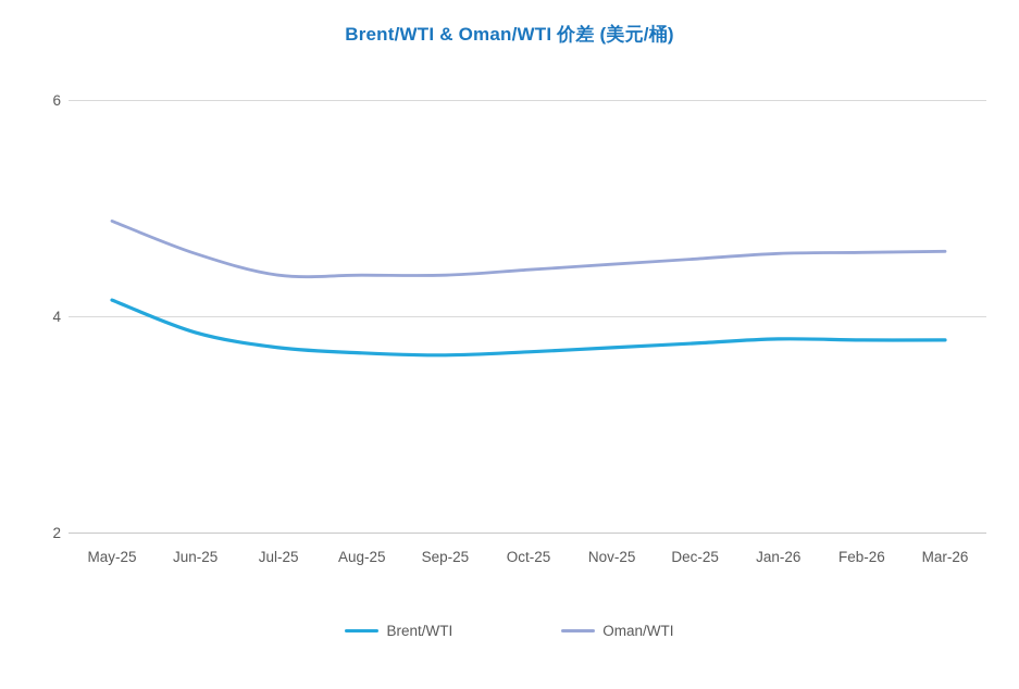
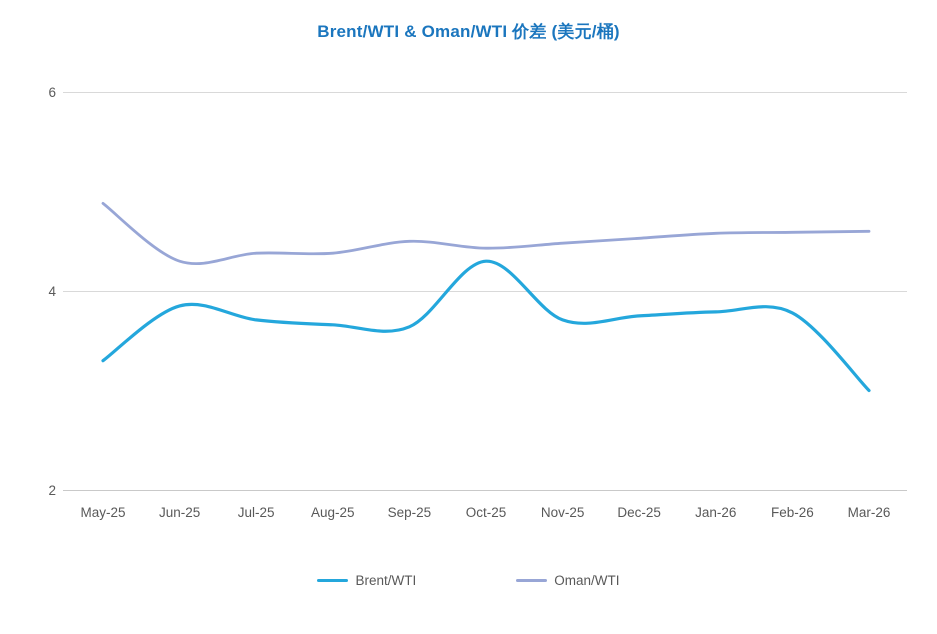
Brent/WTI/May-25: 4.2 -> 3.3
Oman/WTI/Jun-25: 4.6 -> 4.3
Oman/WTI/Sep-25: 4.4 -> 4.5
Brent/WTI/Oct-25: 3.7 -> 4.3
Brent/WTI/Mar-26: 3.8 -> 3.0
